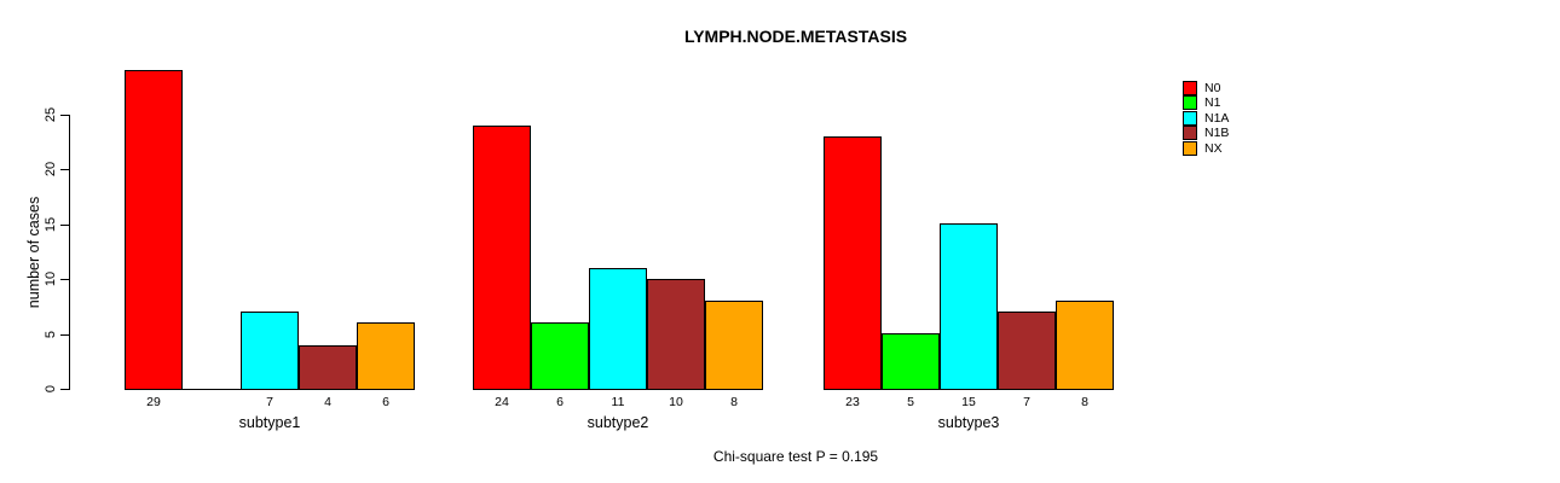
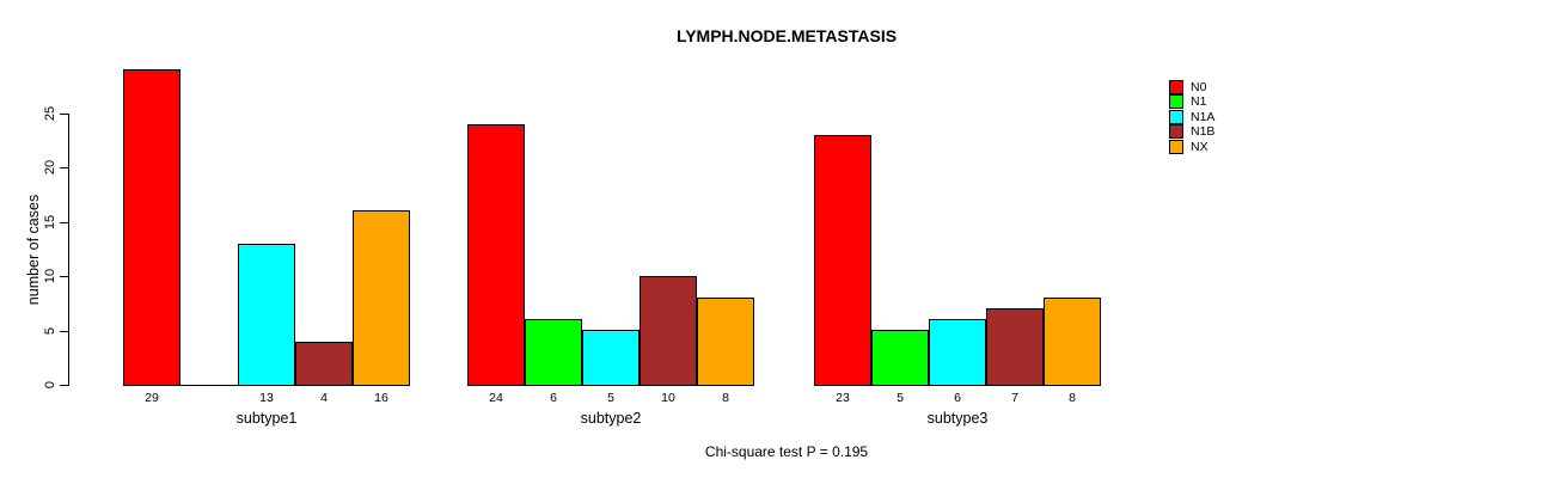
N1A/subtype1: 7 -> 13
NX/subtype1: 6 -> 16
N1A/subtype2: 11 -> 5
N1A/subtype3: 15 -> 6
